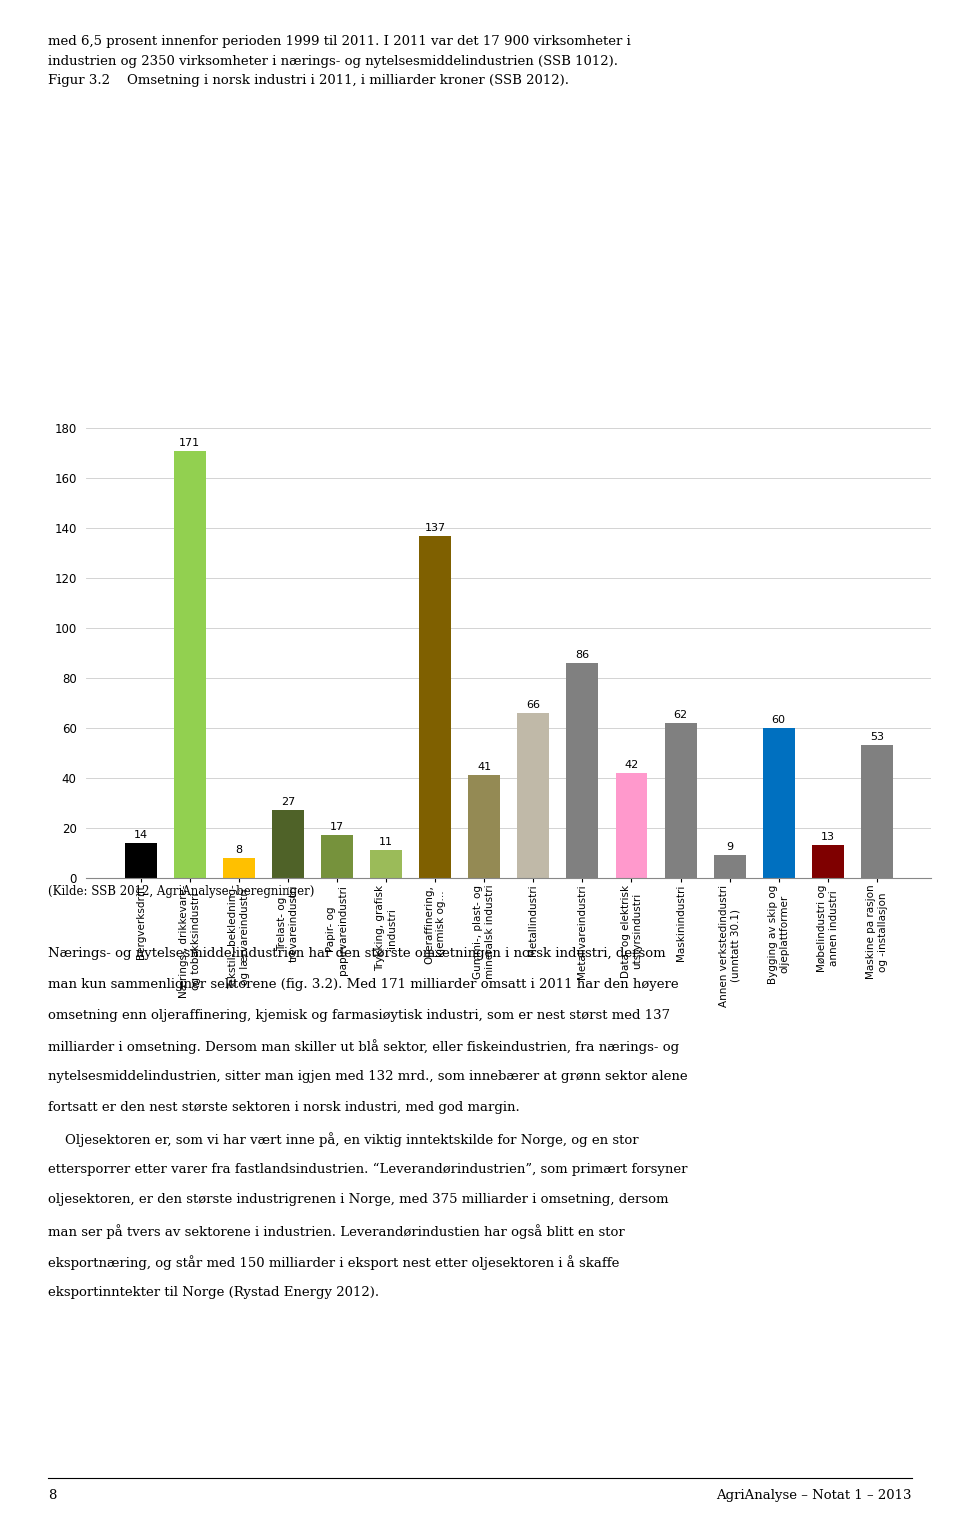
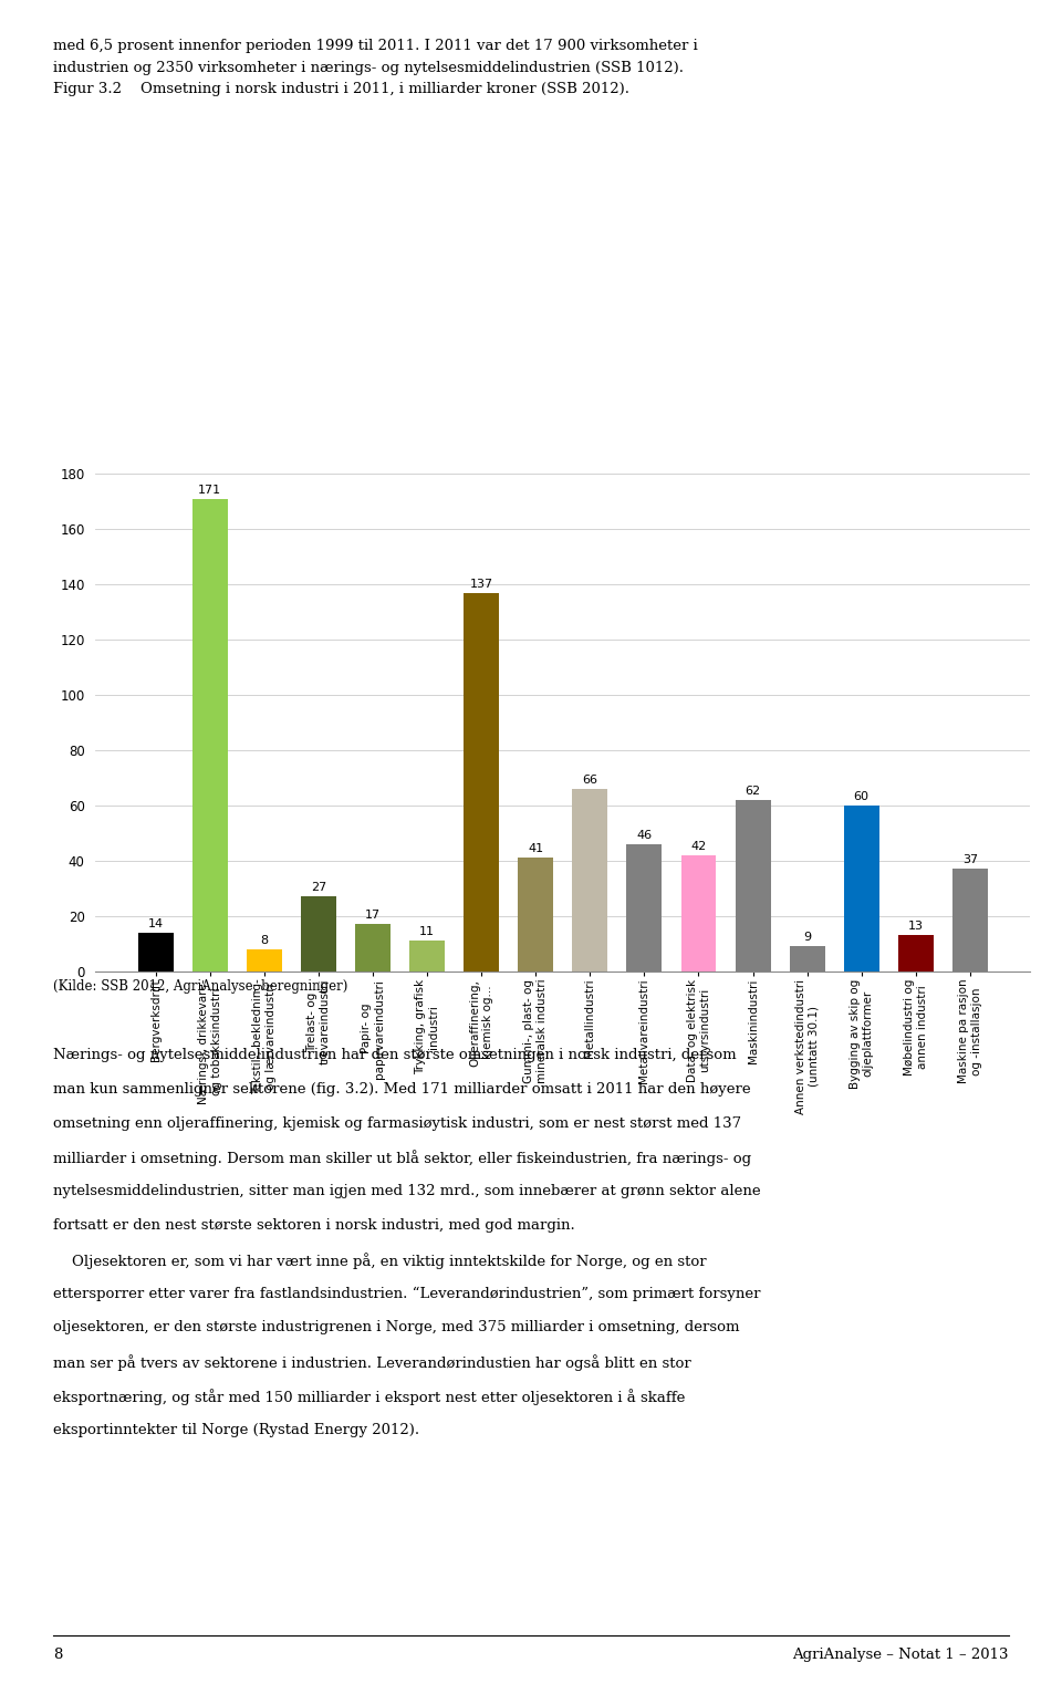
Metallvareindustri: 86 -> 46
Maskine pa rasjon og -installasjon: 53 -> 37
